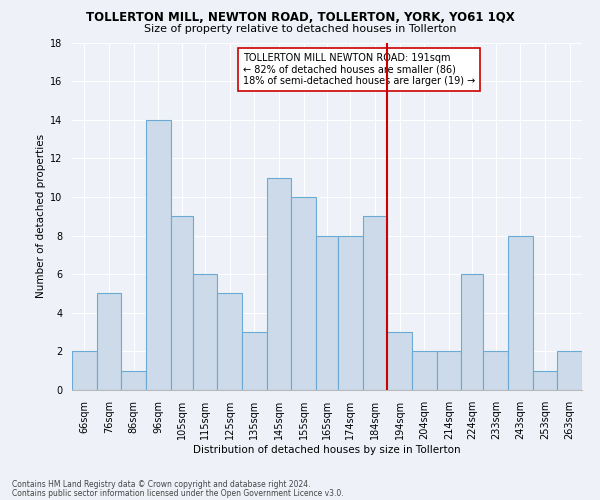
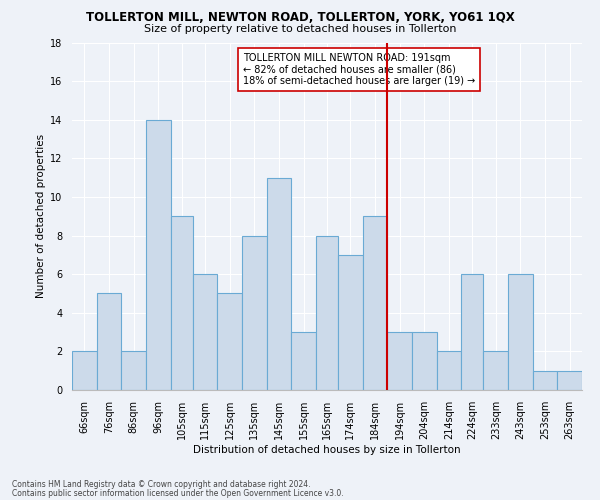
86sqm: 1 -> 2
135sqm: 3 -> 8
155sqm: 10 -> 3
174sqm: 8 -> 7
204sqm: 2 -> 3
243sqm: 8 -> 6
263sqm: 2 -> 1
